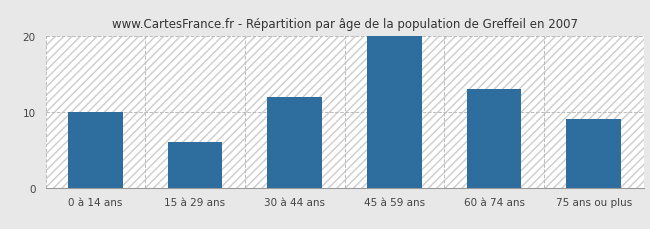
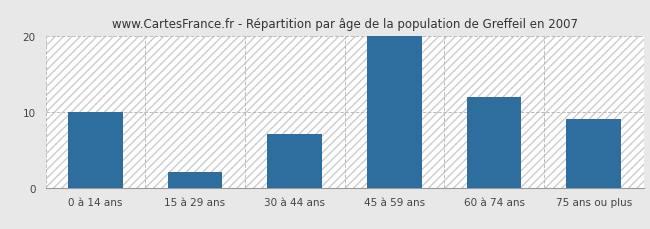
15 à 29 ans: 6 -> 2
30 à 44 ans: 12 -> 7
60 à 74 ans: 13 -> 12
